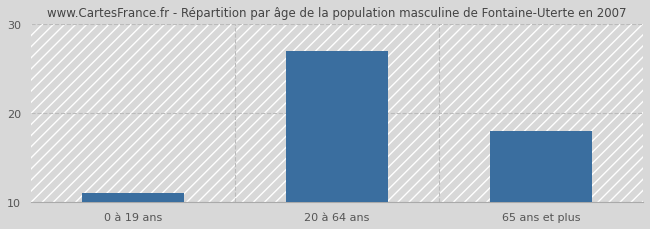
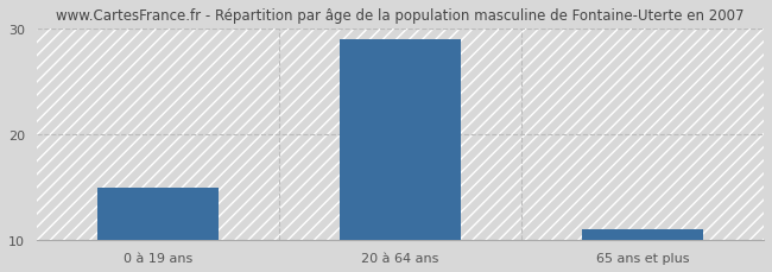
0 à 19 ans: 11 -> 15
20 à 64 ans: 27 -> 29
65 ans et plus: 18 -> 11
